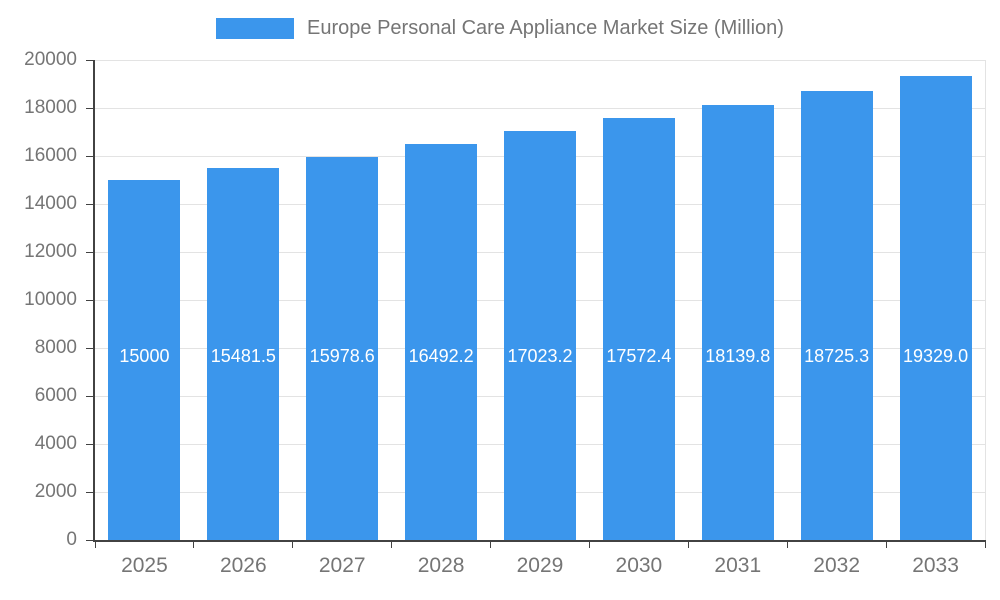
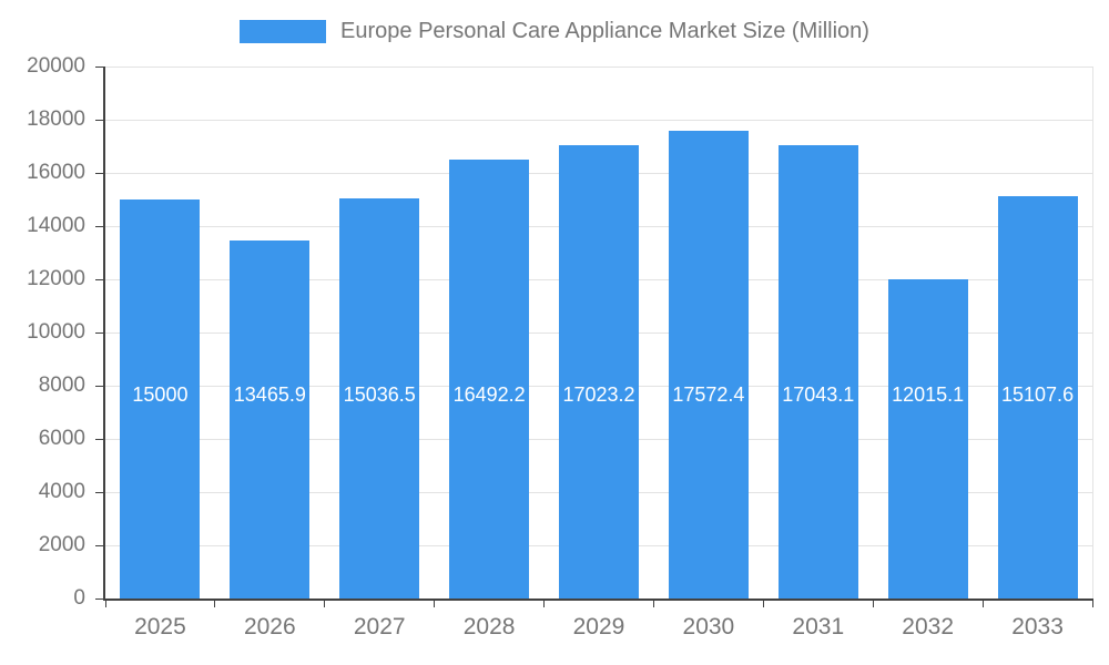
2026: 15481.5 -> 13465.9
2027: 15978.6 -> 15036.5
2031: 18139.8 -> 17043.1
2032: 18725.3 -> 12015.1
2033: 19329.0 -> 15107.6
